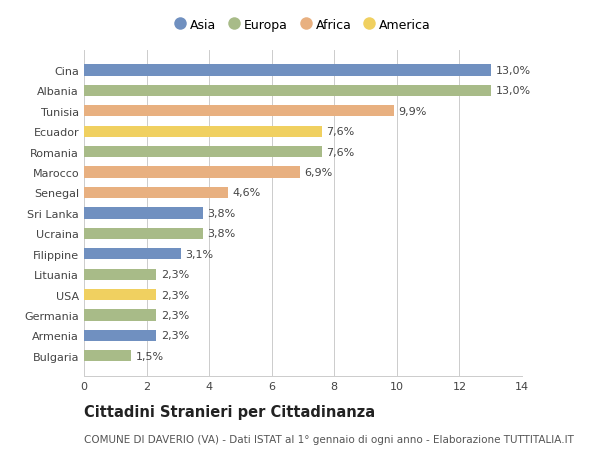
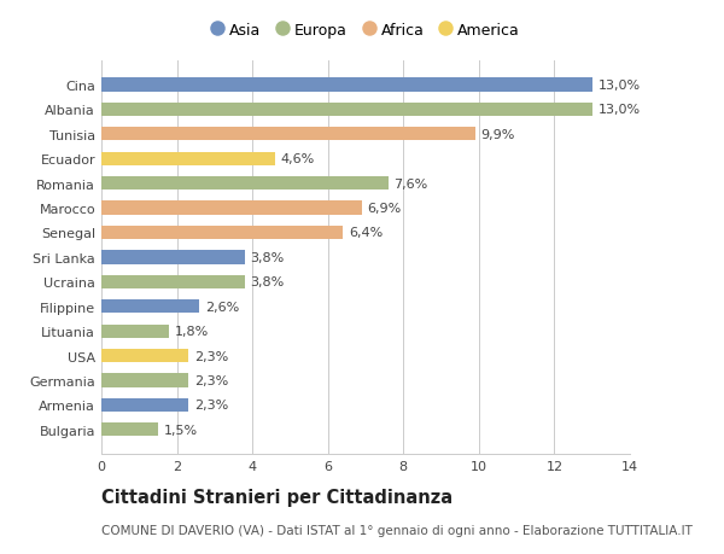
Ecuador: 7,6% -> 4,6%
Senegal: 4,6% -> 6,4%
Filippine: 3,1% -> 2,6%
Lituania: 2,3% -> 1,8%
